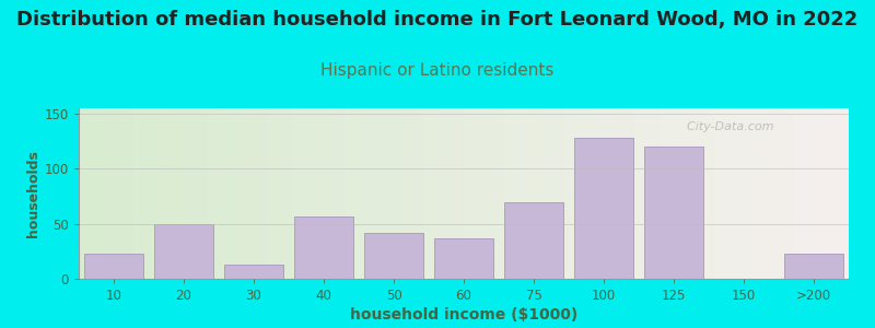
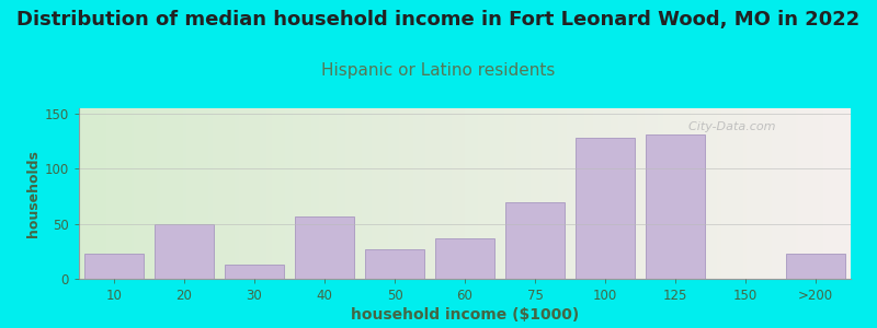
50: 42 -> 27
125: 120 -> 131
